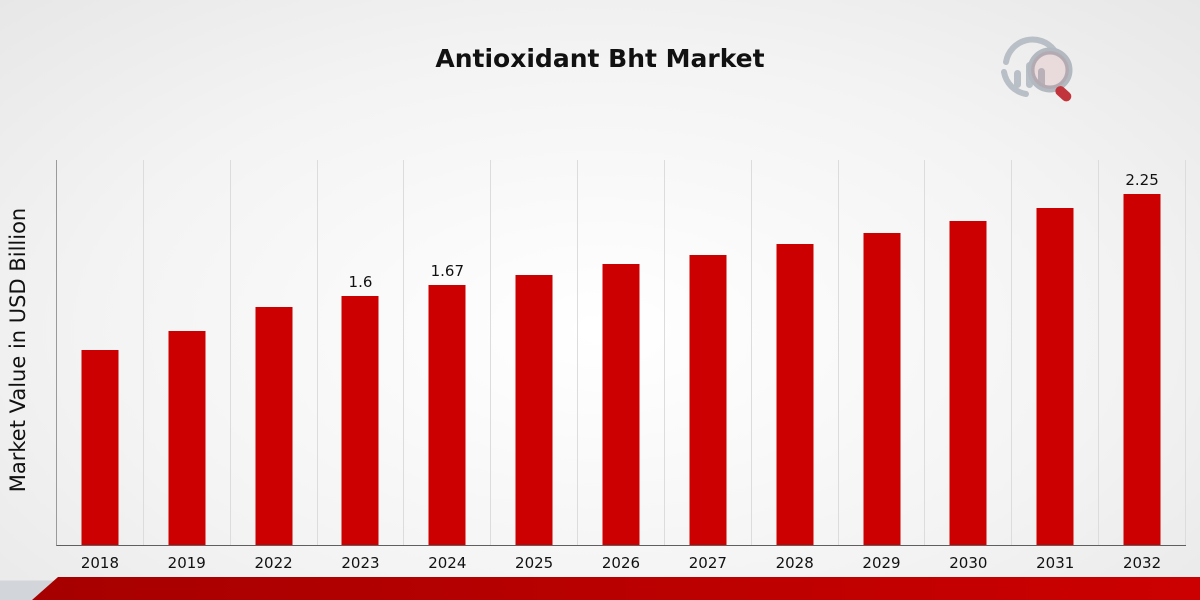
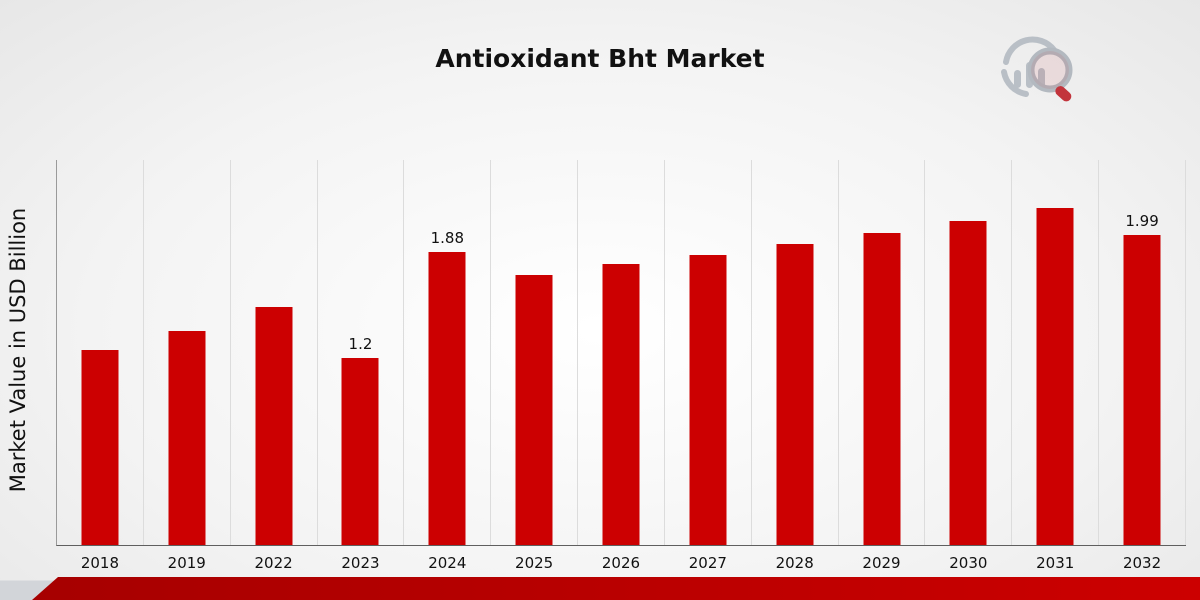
2023: 1.6 -> 1.2
2024: 1.67 -> 1.88
2032: 2.25 -> 1.99
